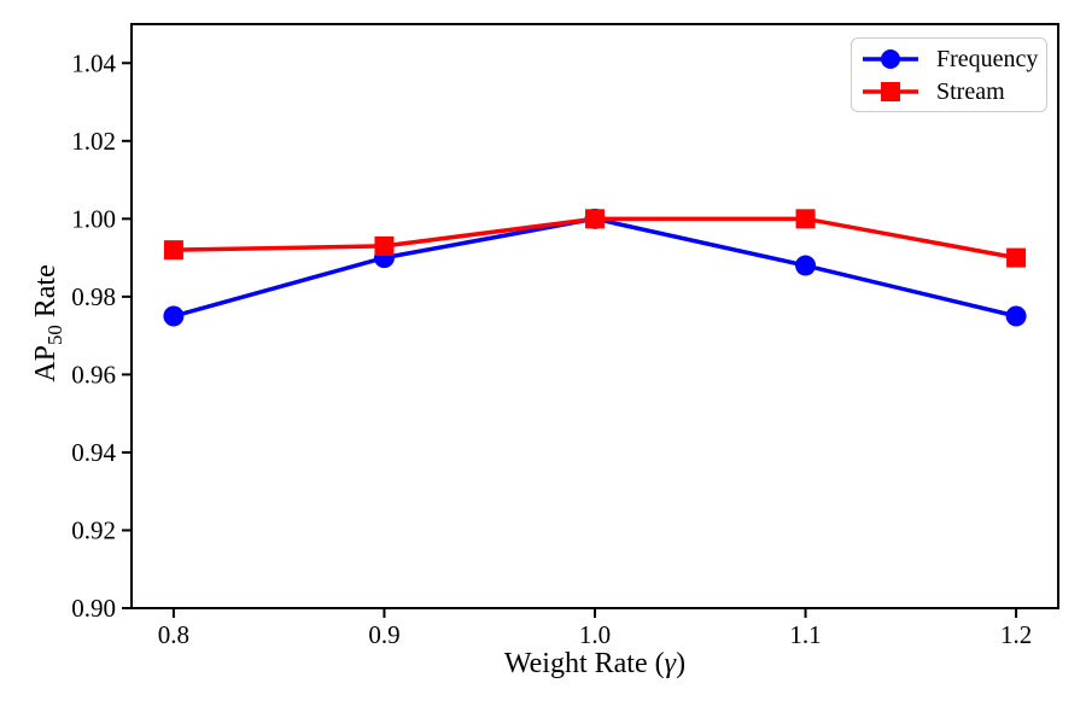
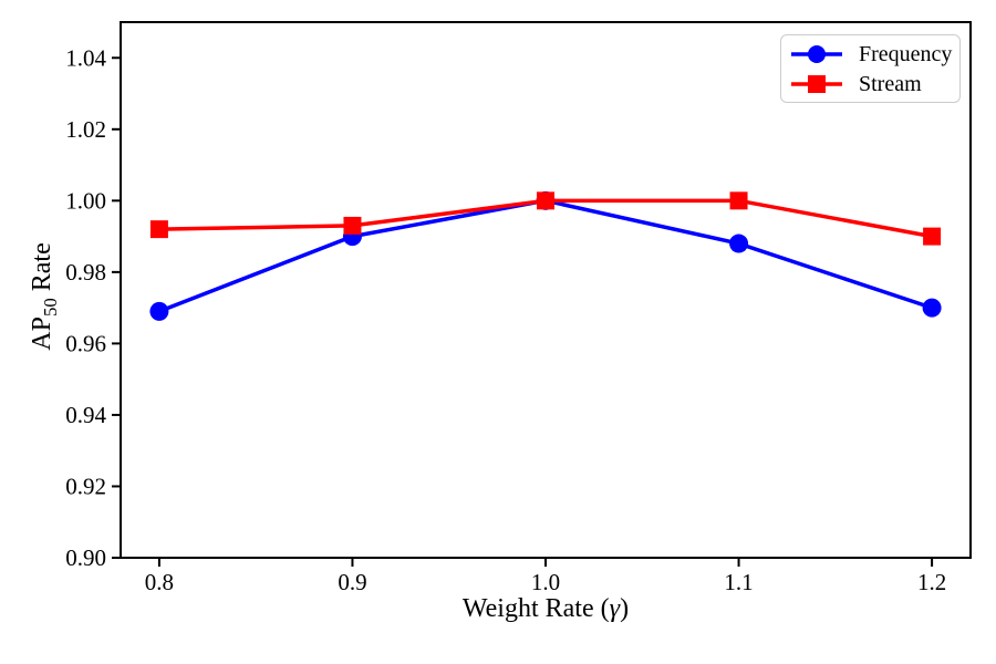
Frequency/0.8: 0.975 -> 0.969
Frequency/1.2: 0.975 -> 0.970
